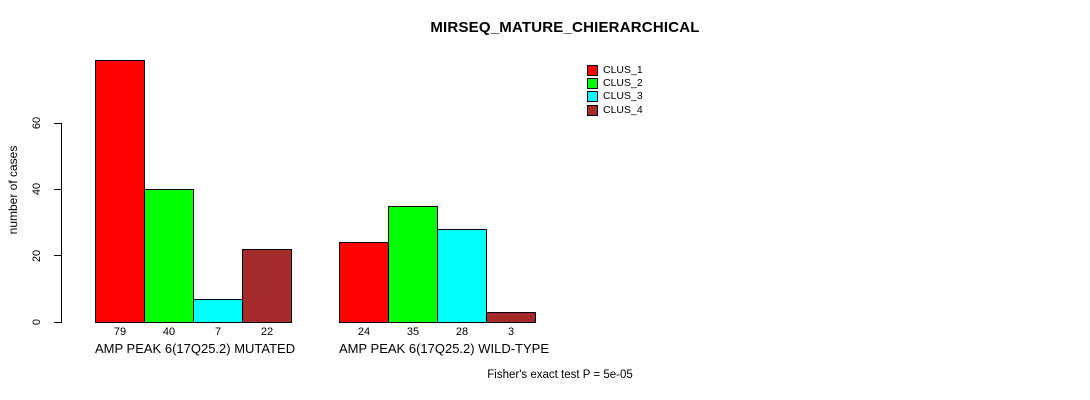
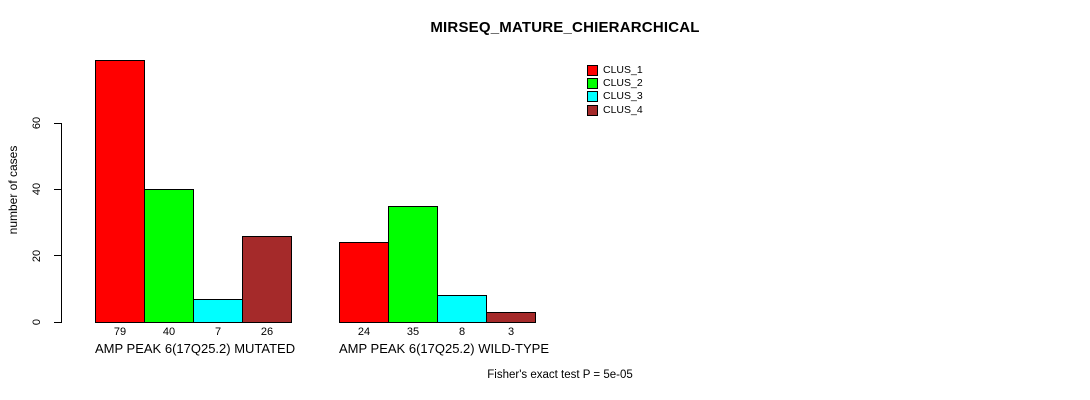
CLUS_4/AMP PEAK 6(17Q25.2) MUTATED: 22 -> 26
CLUS_3/AMP PEAK 6(17Q25.2) WILD-TYPE: 28 -> 8
